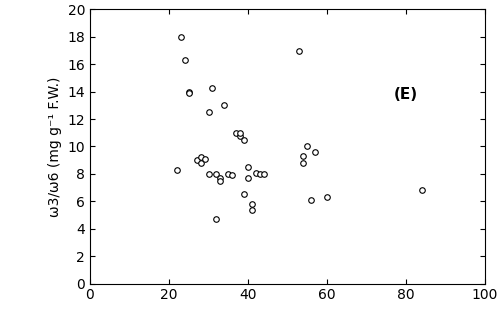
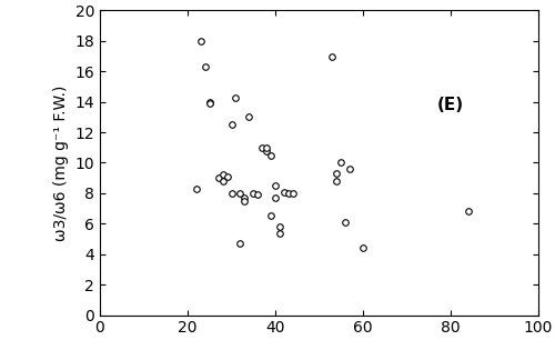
60: 6.3 -> 4.4
